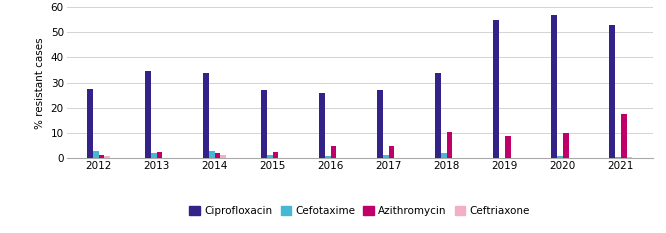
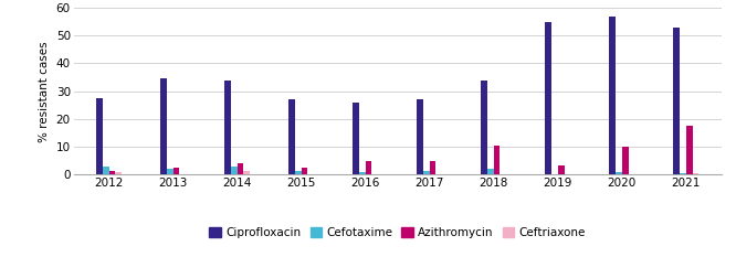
Azithromycin/2014: 2.0 -> 4.0
Azithromycin/2019: 9.0 -> 3.5
